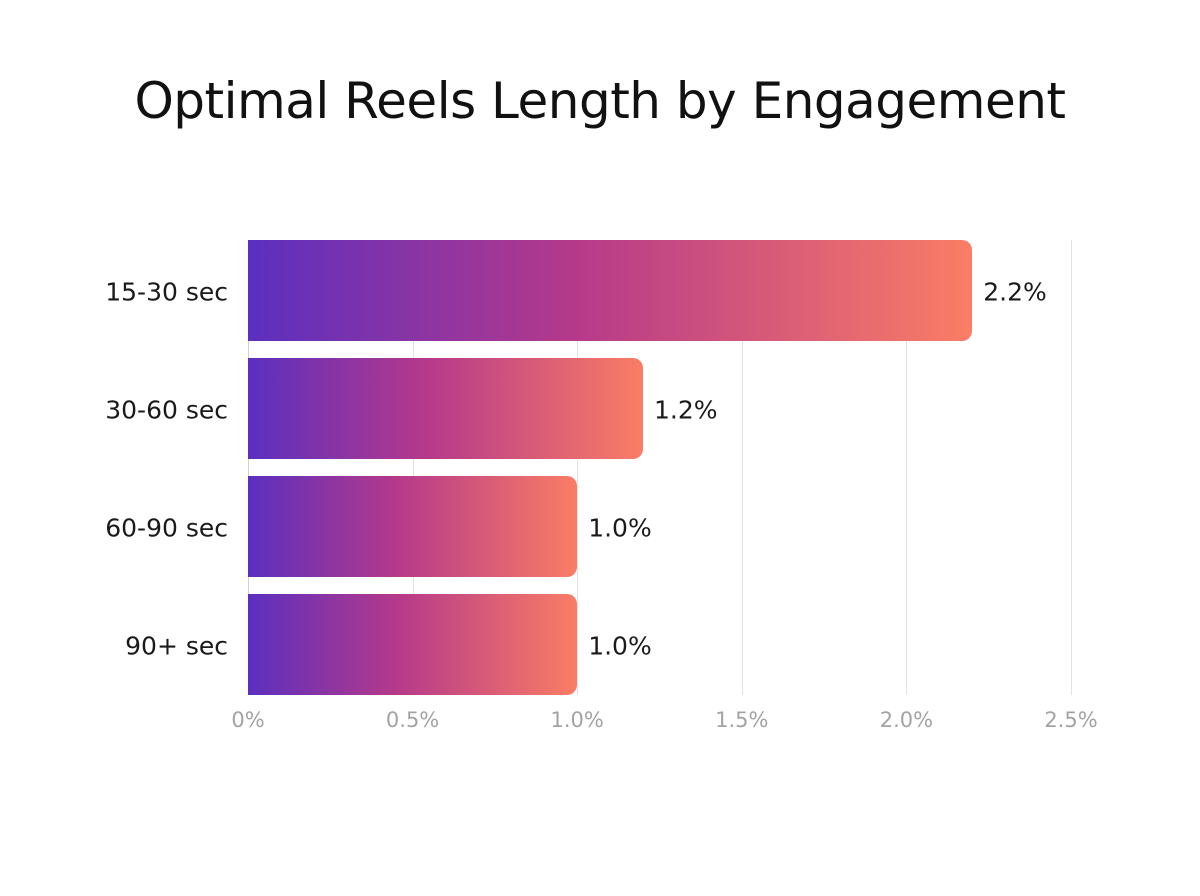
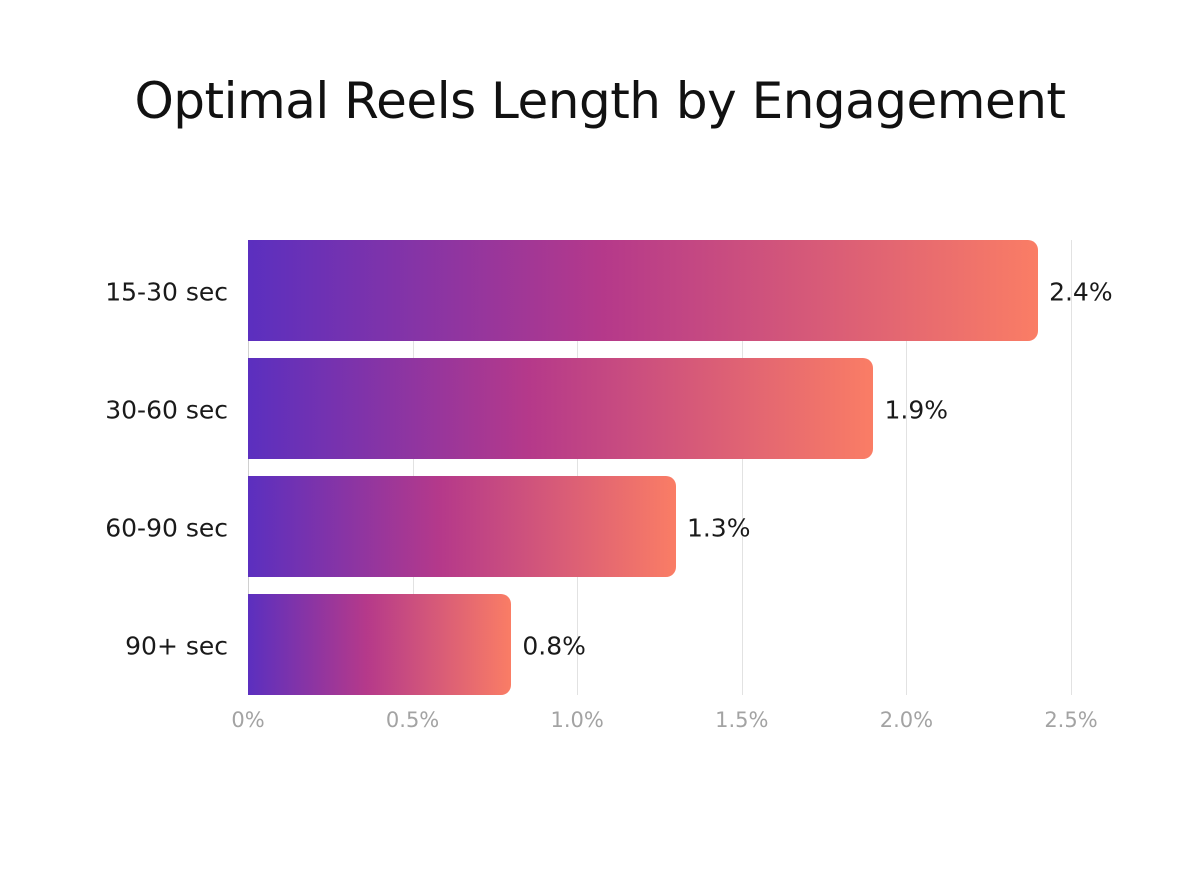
15-30 sec: 2.2% -> 2.4%
30-60 sec: 1.2% -> 1.9%
60-90 sec: 1.0% -> 1.3%
90+ sec: 1.0% -> 0.8%
